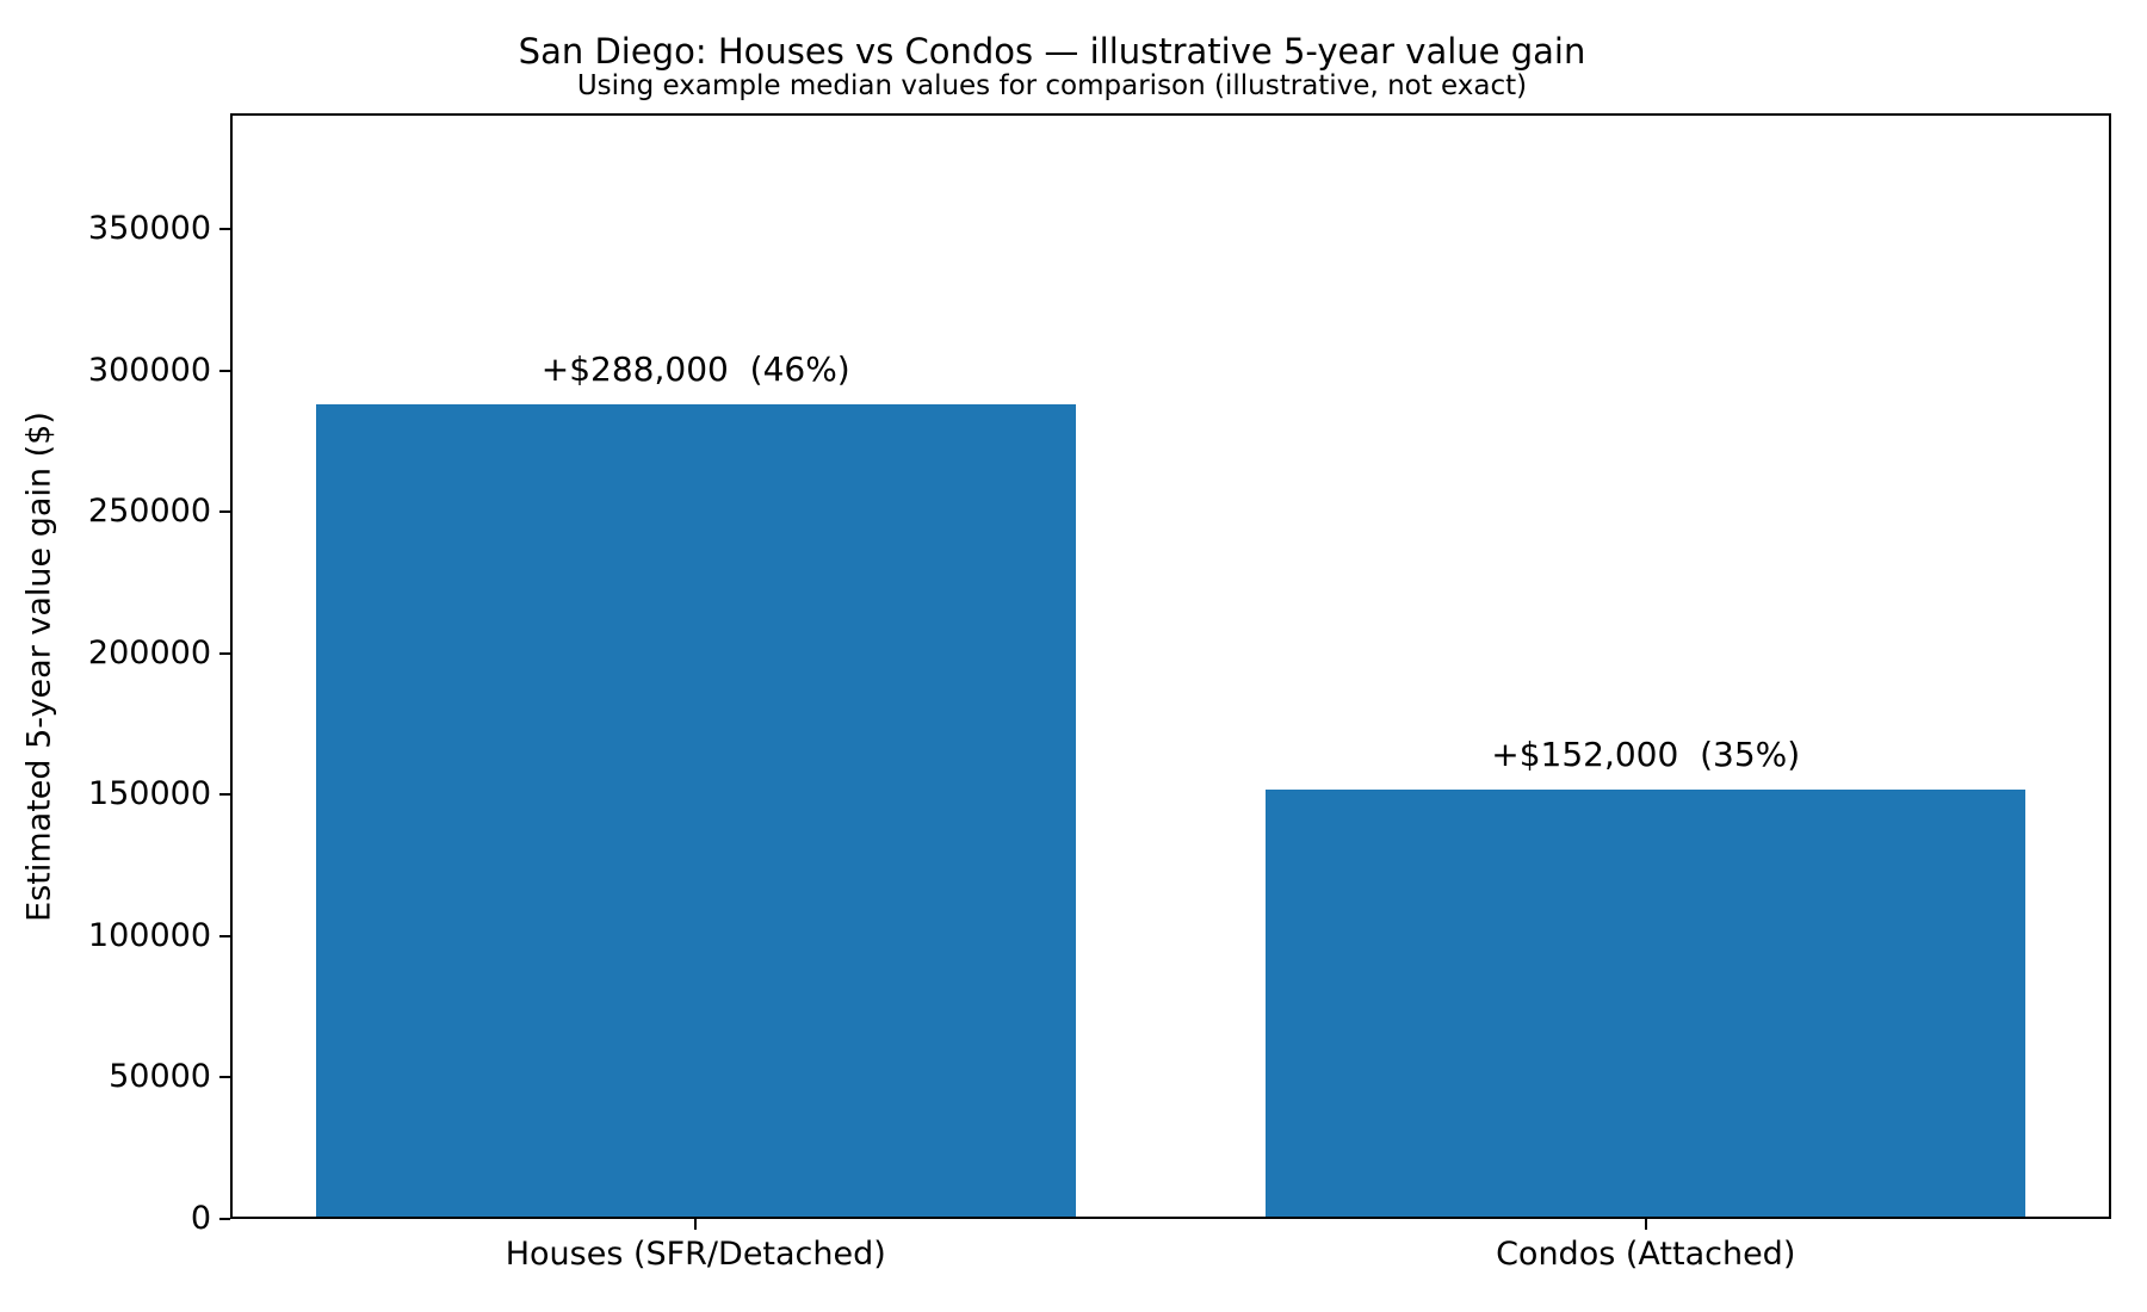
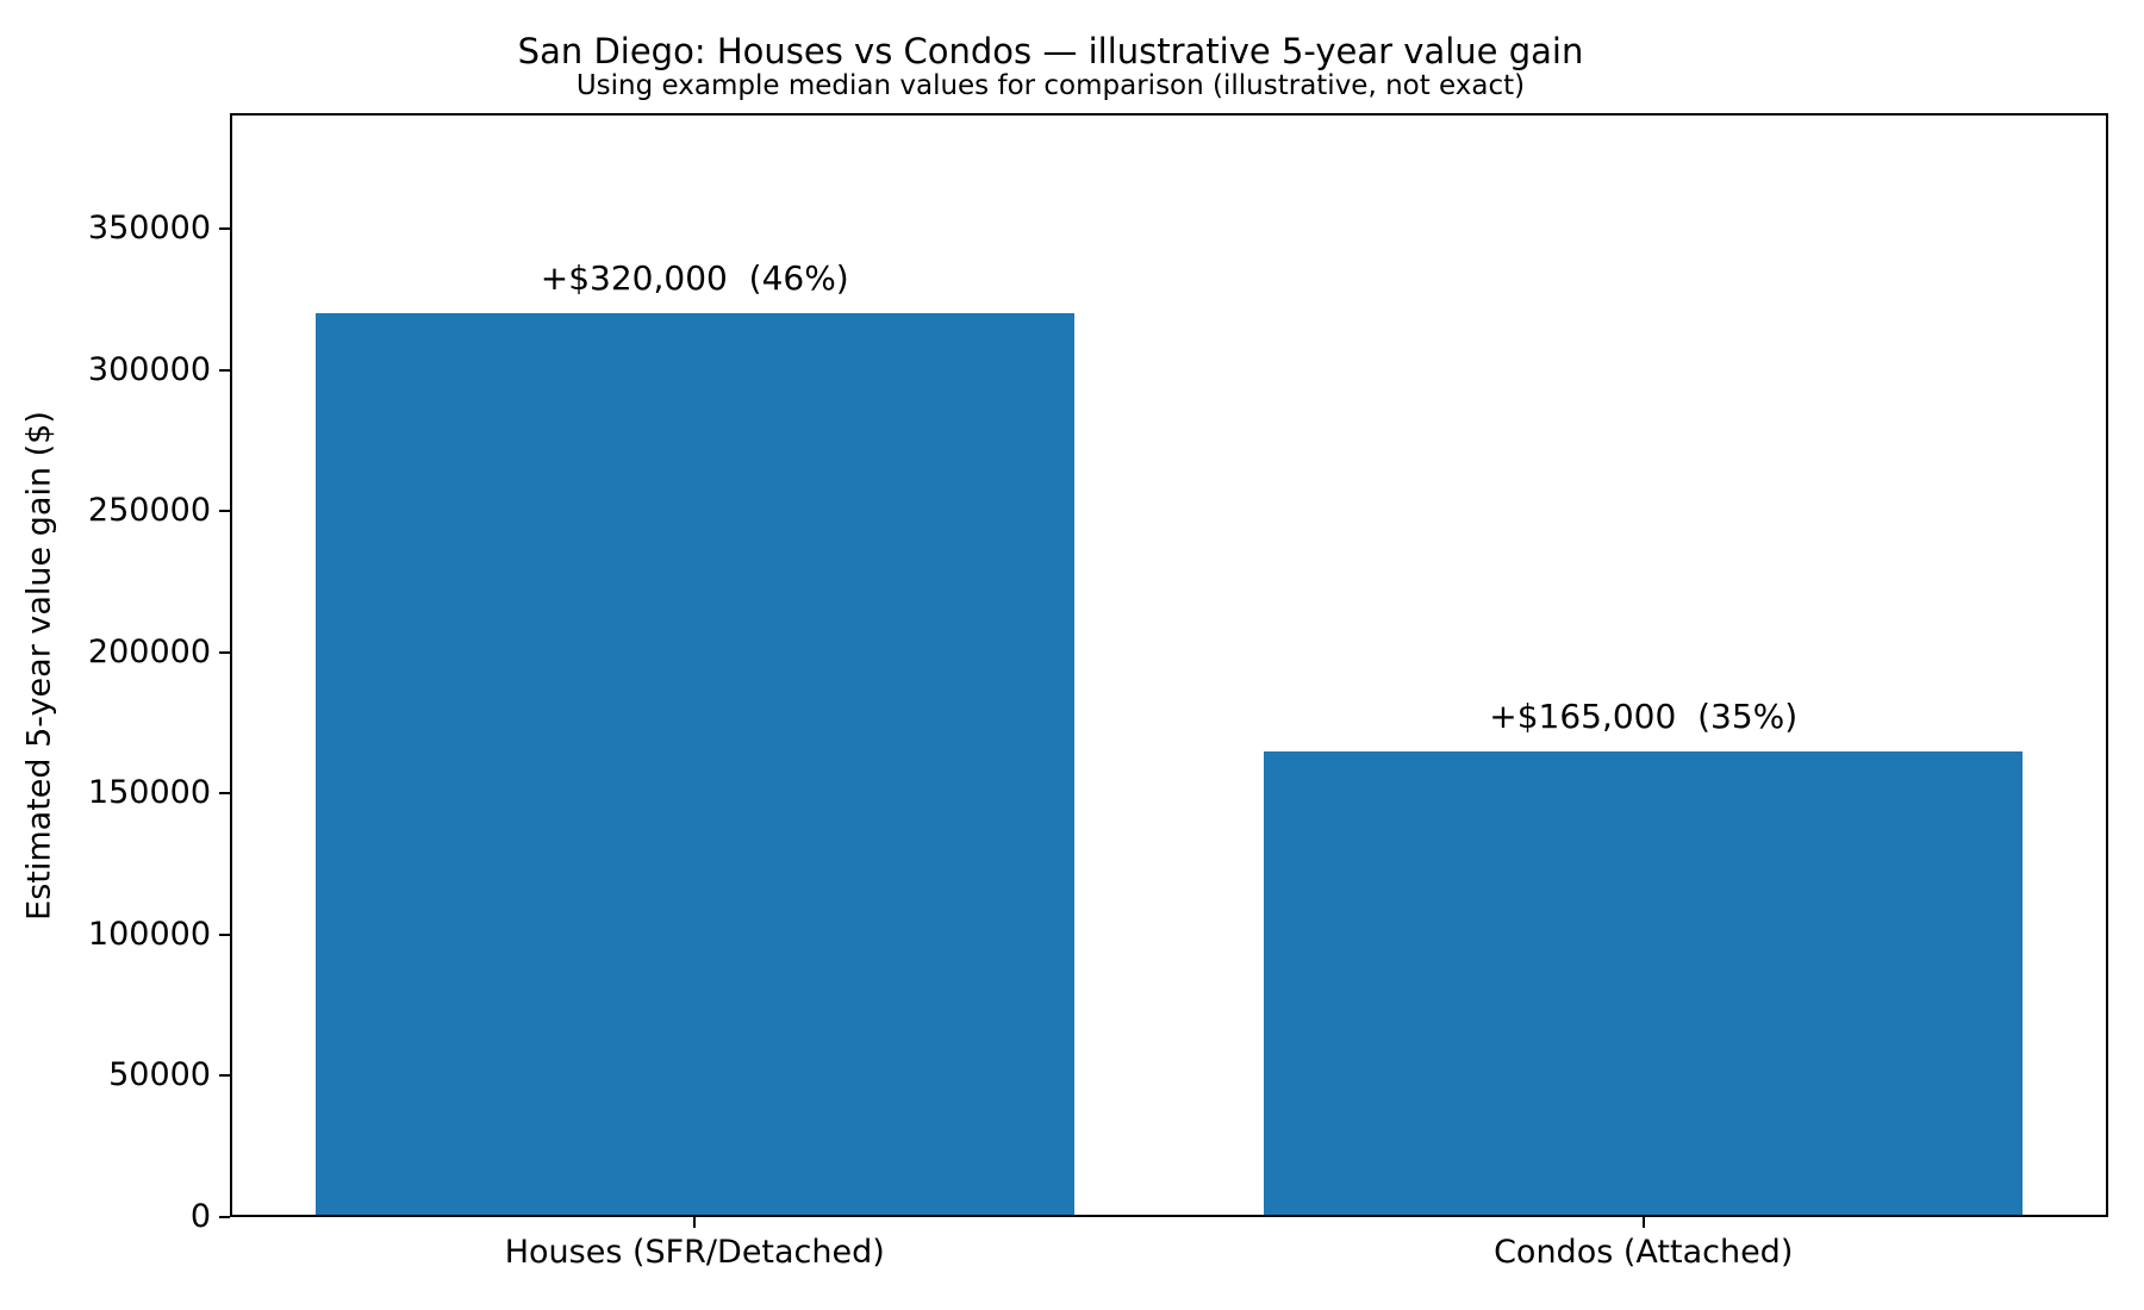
Houses (SFR/Detached): +$288,000 -> +$320,000
Condos (Attached): +$152,000 -> +$165,000
